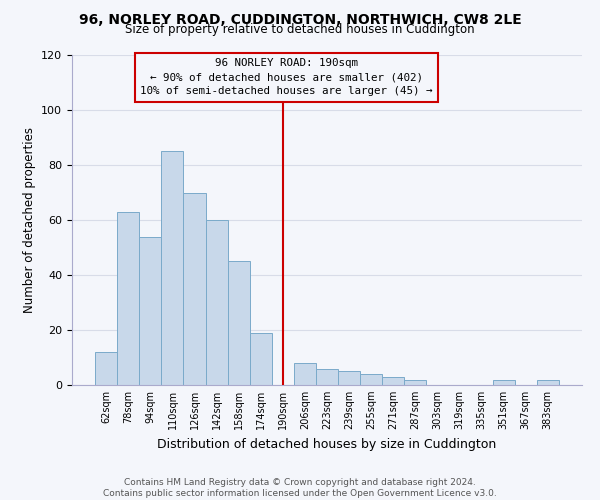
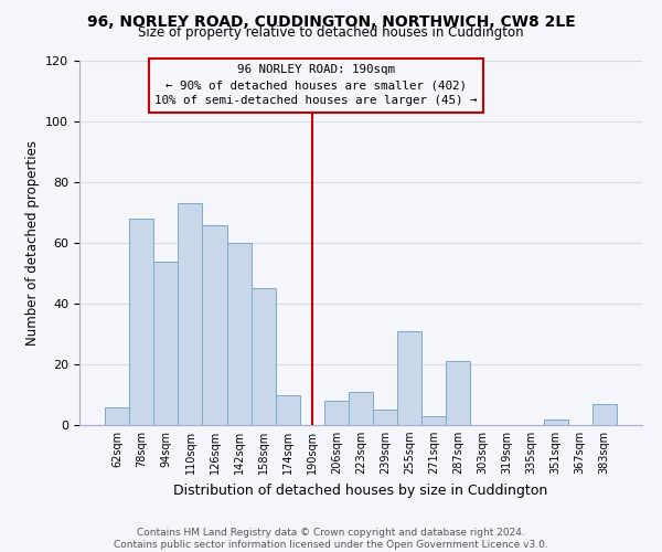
62sqm: 12 -> 6
78sqm: 63 -> 68
110sqm: 85 -> 73
126sqm: 70 -> 66
174sqm: 19 -> 10
223sqm: 6 -> 11
255sqm: 4 -> 31
287sqm: 2 -> 21
383sqm: 2 -> 7
